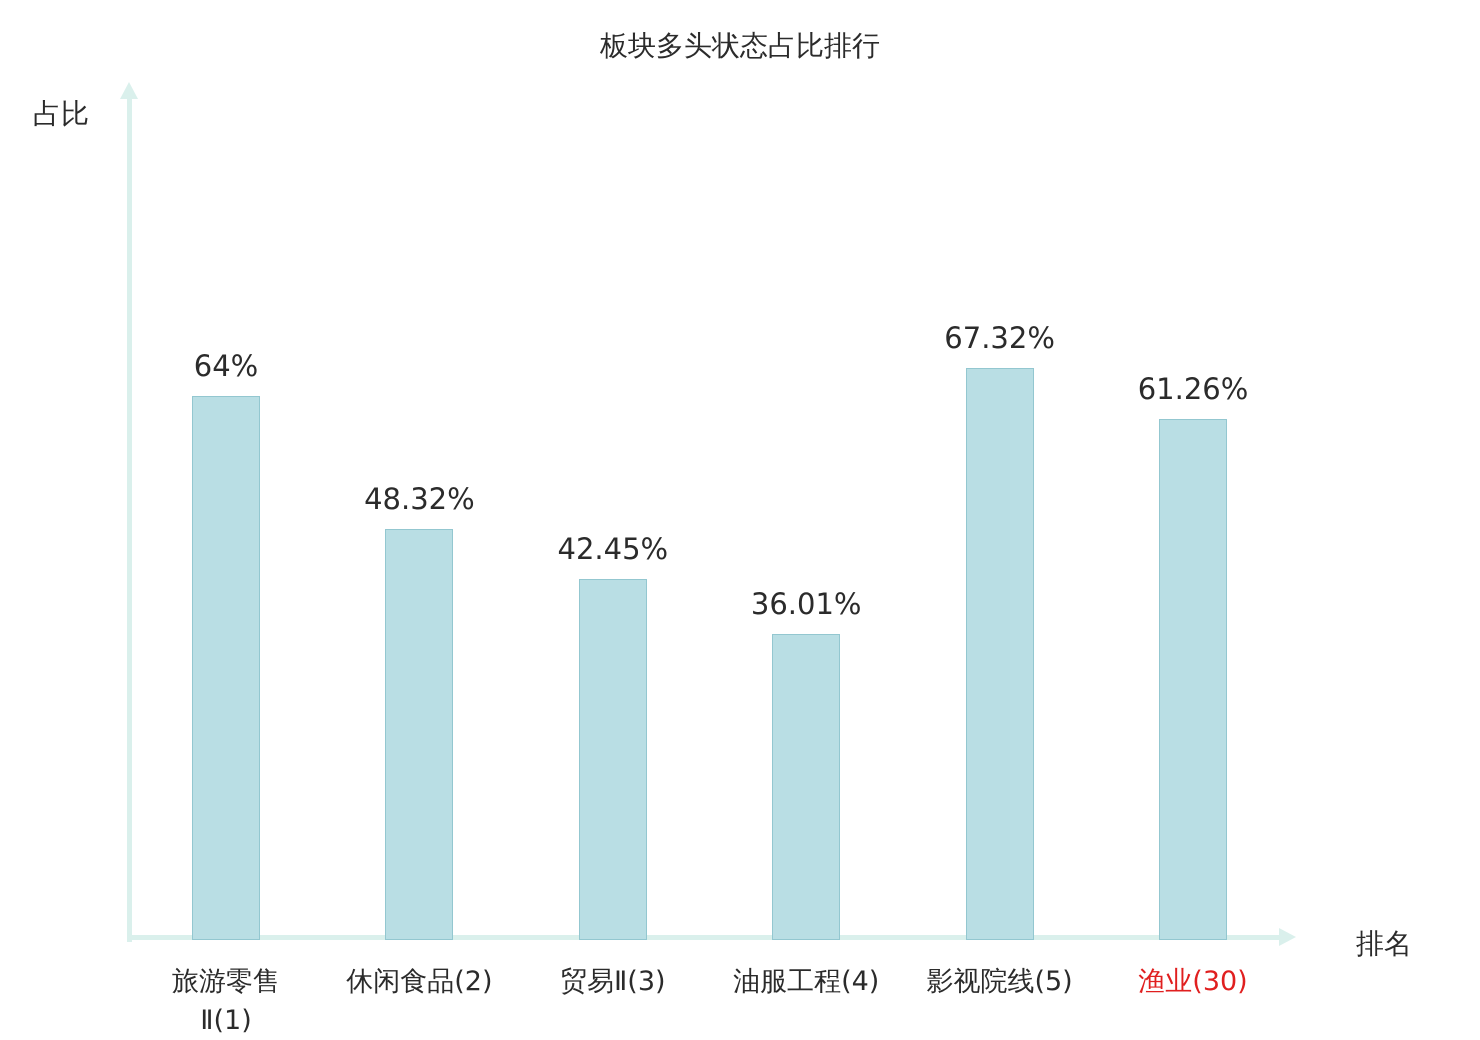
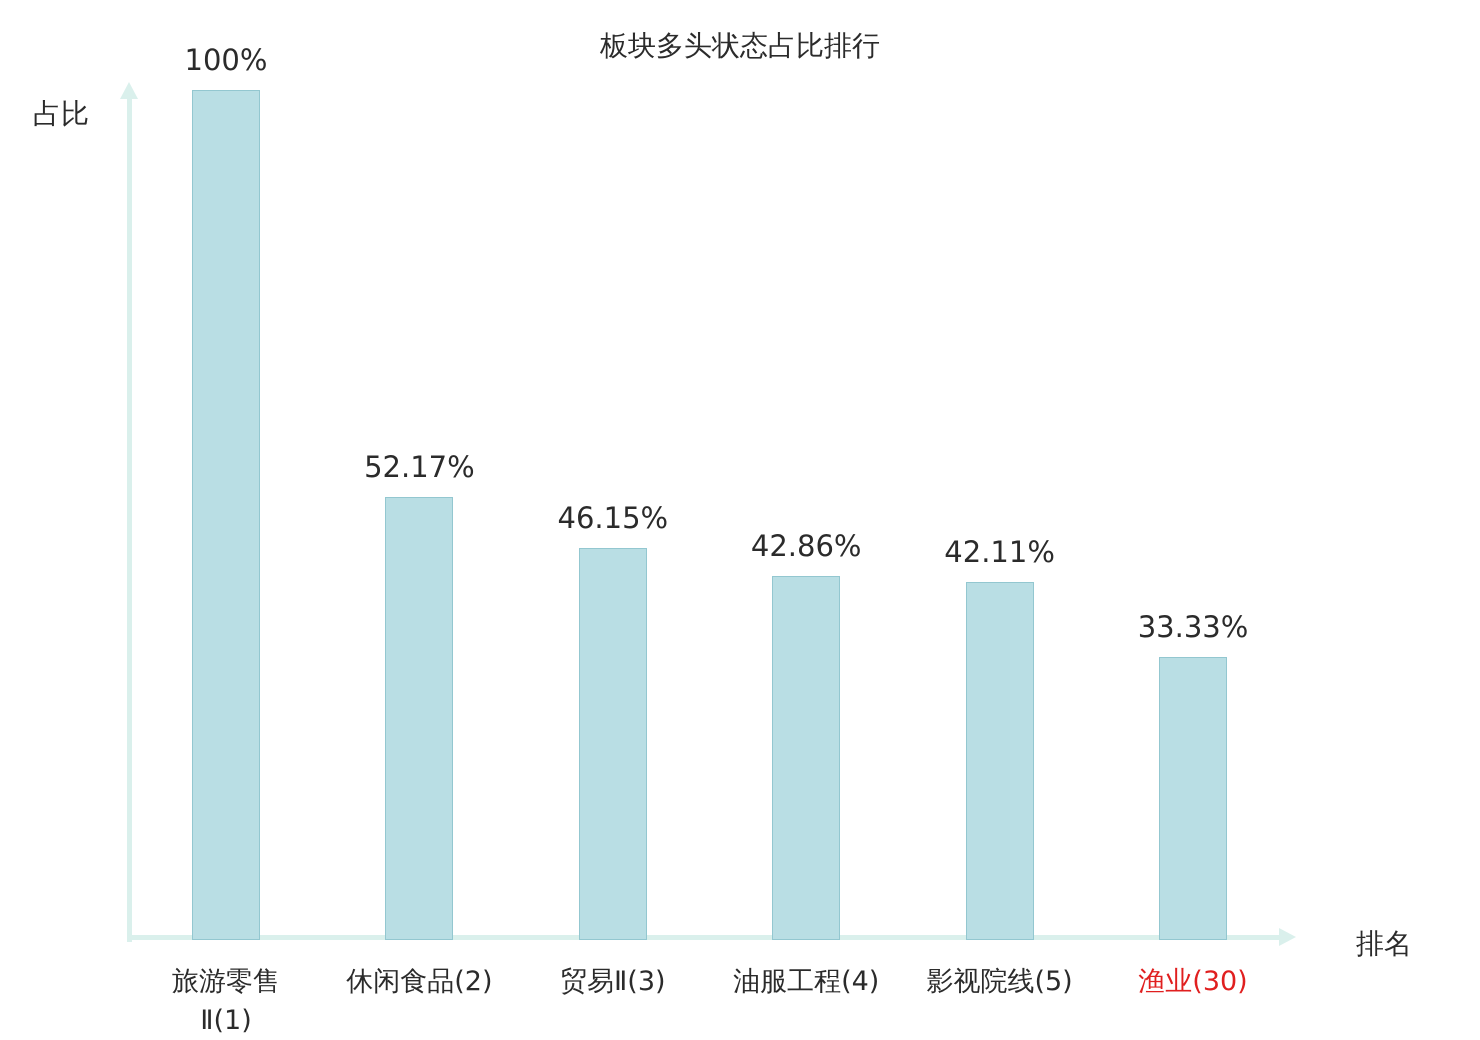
旅游零售 Ⅱ(1): 64% -> 100%
休闲食品(2): 48.32% -> 52.17%
贸易Ⅱ(3): 42.45% -> 46.15%
油服工程(4): 36.01% -> 42.86%
影视院线(5): 67.32% -> 42.11%
渔业(30): 61.26% -> 33.33%
